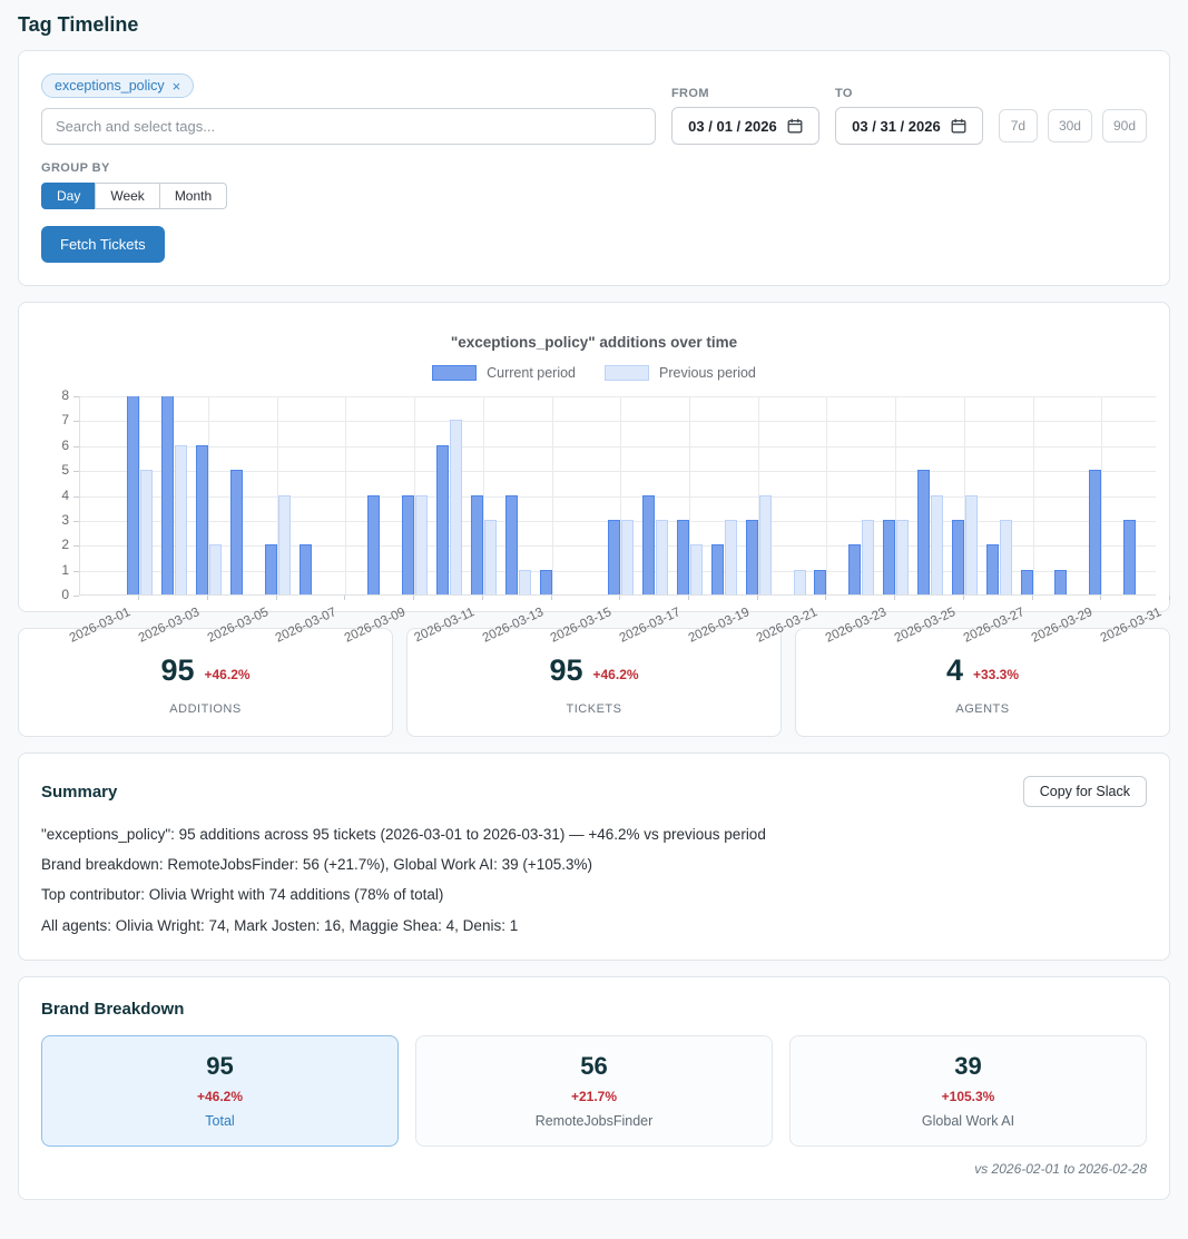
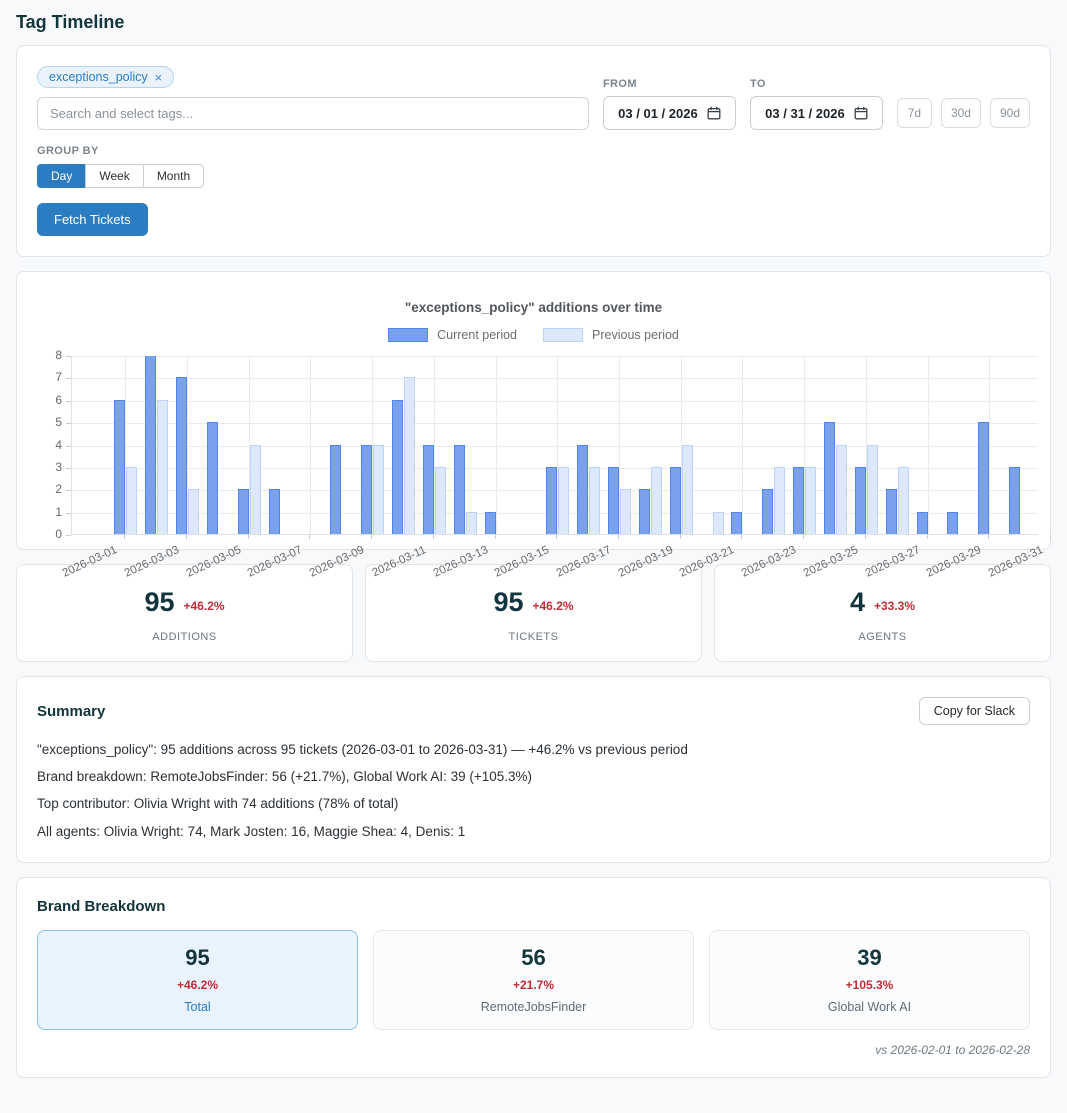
Current period/2026-03-01: 8 -> 6
Previous period/2026-03-01: 5 -> 3
Current period/2026-03-03: 6 -> 7
